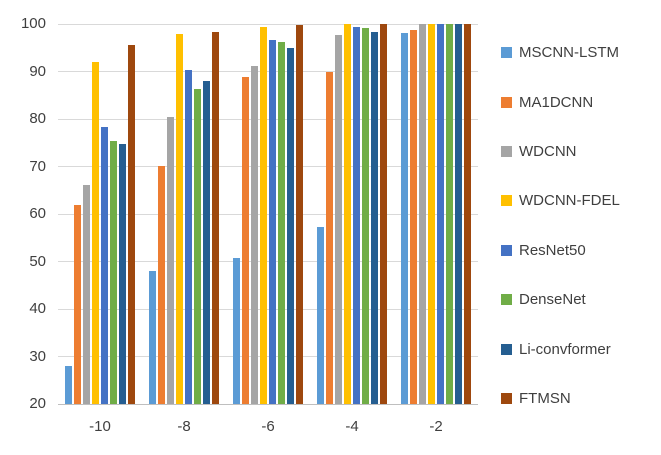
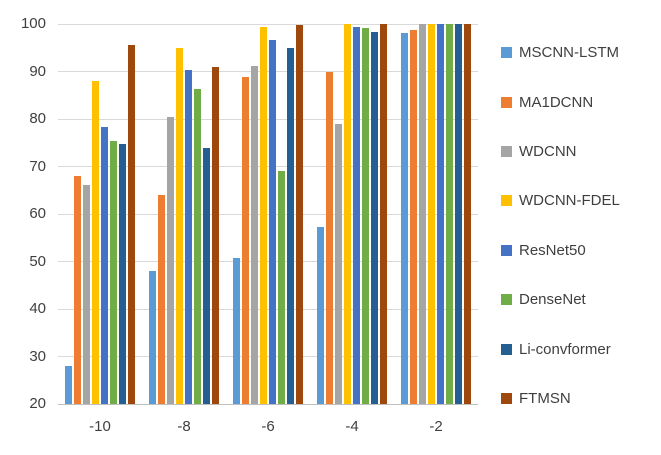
MA1DCNN/-10: 62 -> 68
WDCNN-FDEL/-10: 92 -> 88
MA1DCNN/-8: 70 -> 64
WDCNN-FDEL/-8: 98 -> 95
Li-convformer/-8: 88 -> 74
FTMSN/-8: 98 -> 91
DenseNet/-6: 96 -> 69
WDCNN/-4: 98 -> 79
